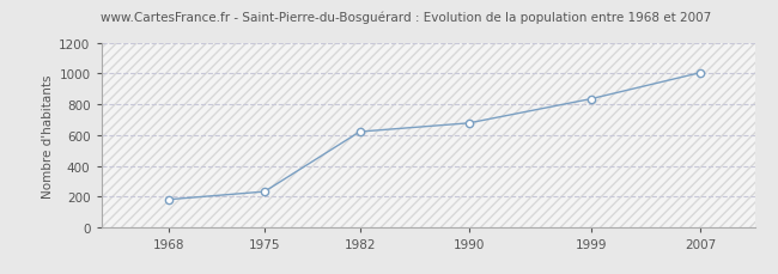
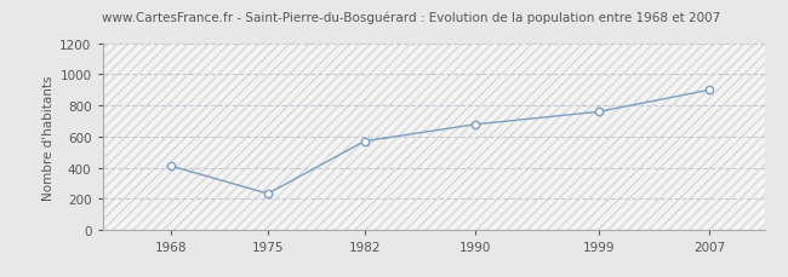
1968: 180 -> 410
1982: 620 -> 570
1999: 840 -> 760
2007: 1010 -> 900
